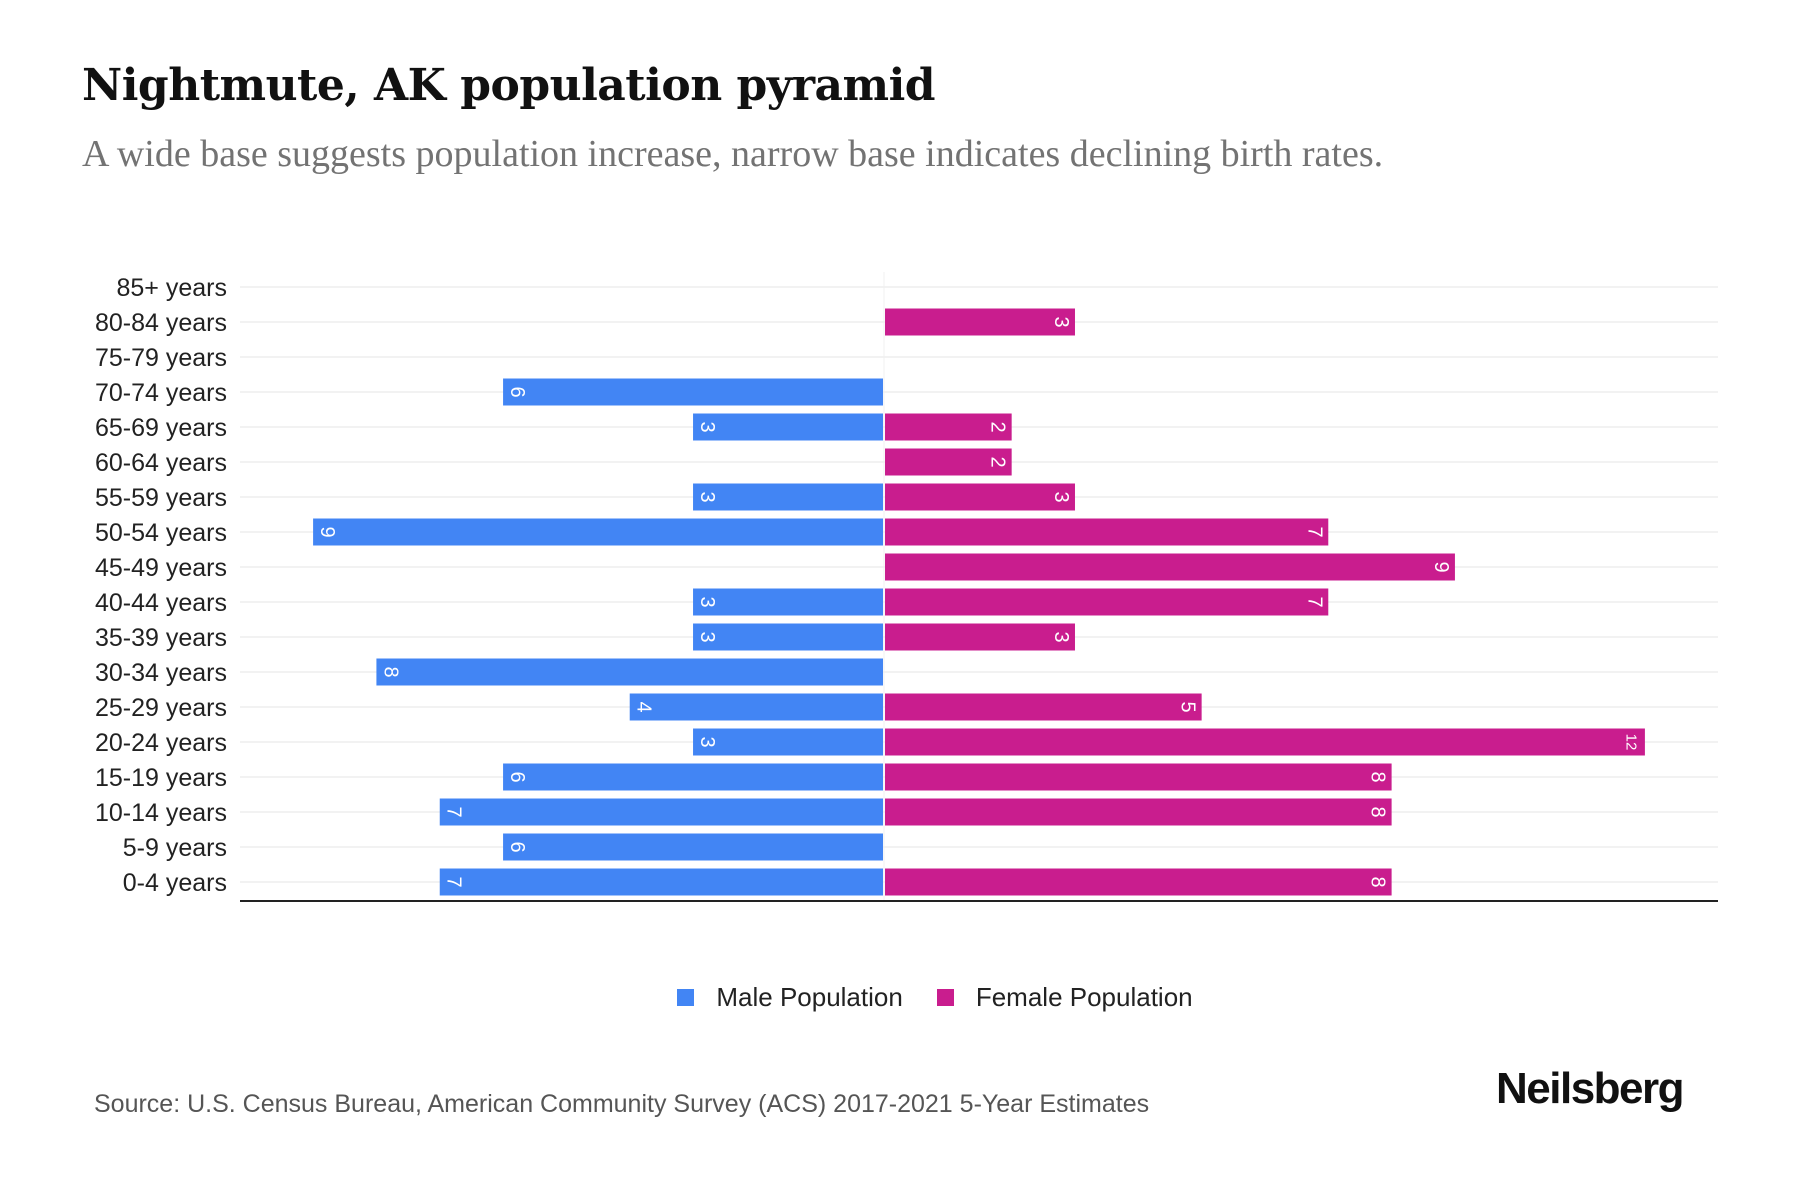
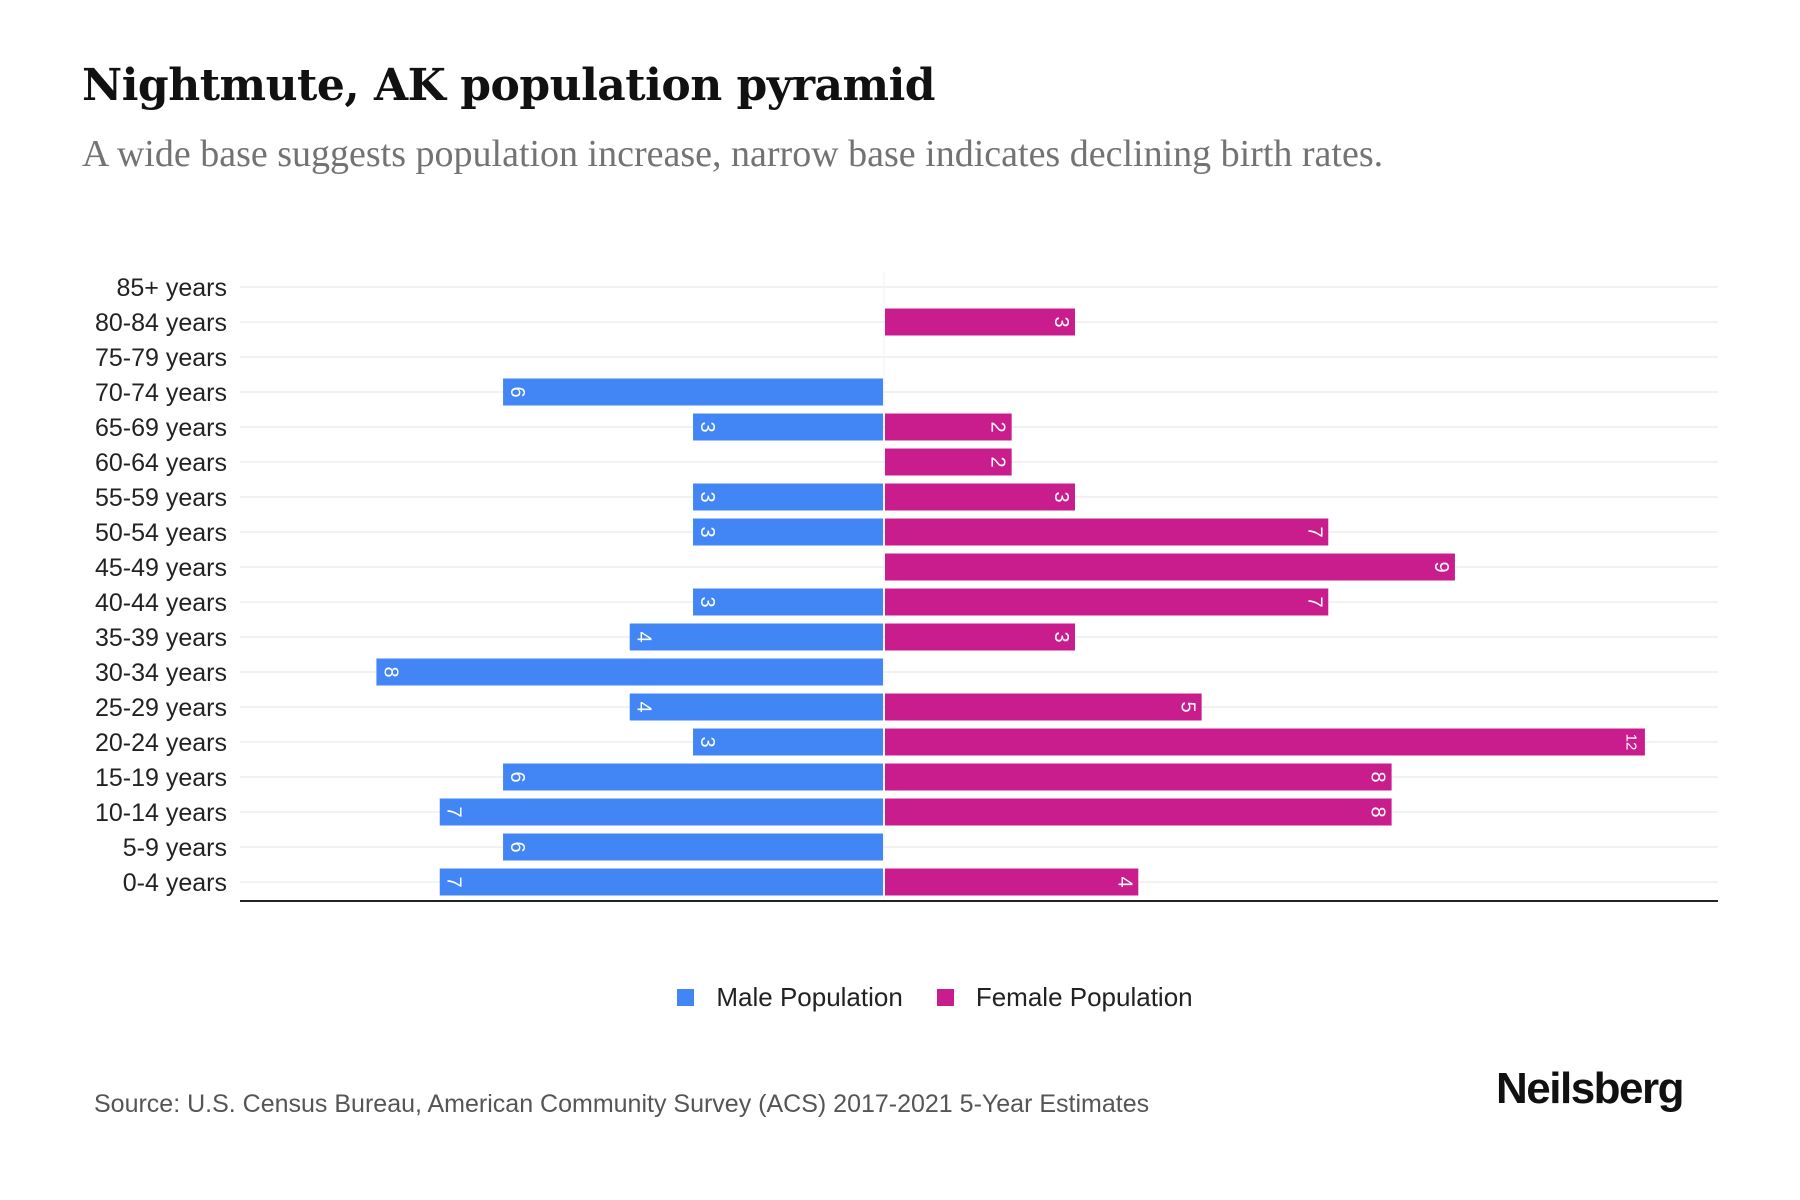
Male Population/50-54 years: 9 -> 3
Male Population/35-39 years: 3 -> 4
Female Population/0-4 years: 8 -> 4
